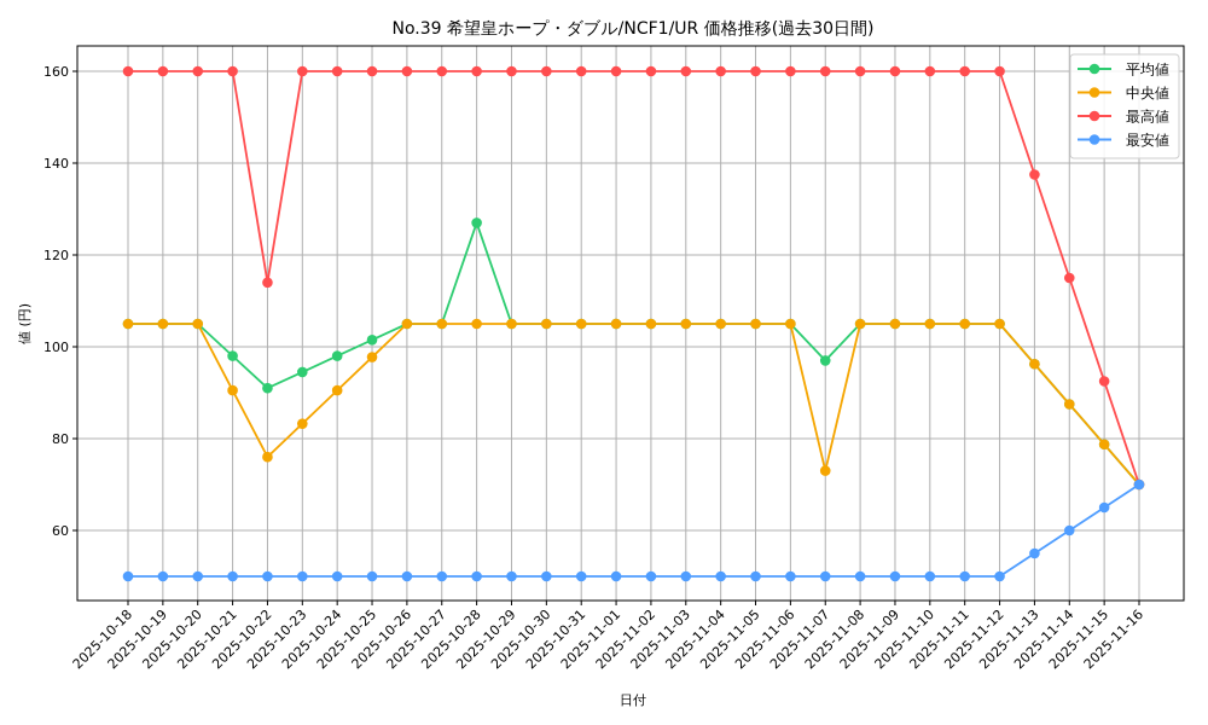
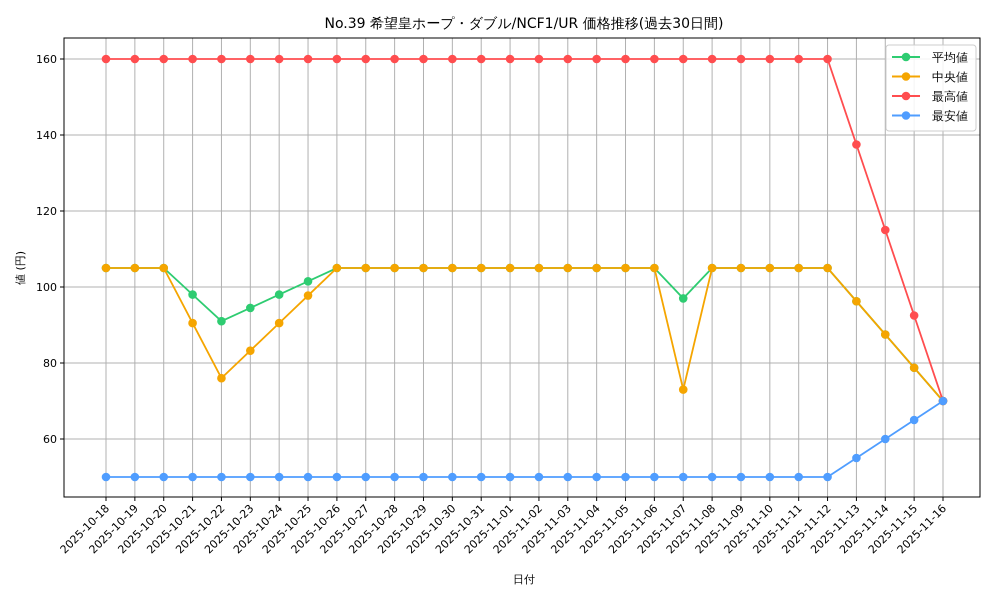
最高値/2025-10-22: 114 -> 160
平均値/2025-10-28: 127 -> 105
